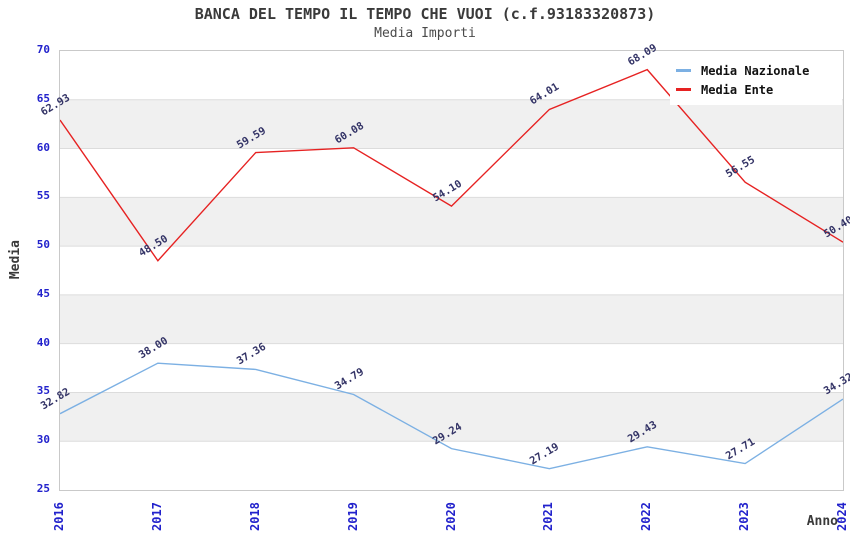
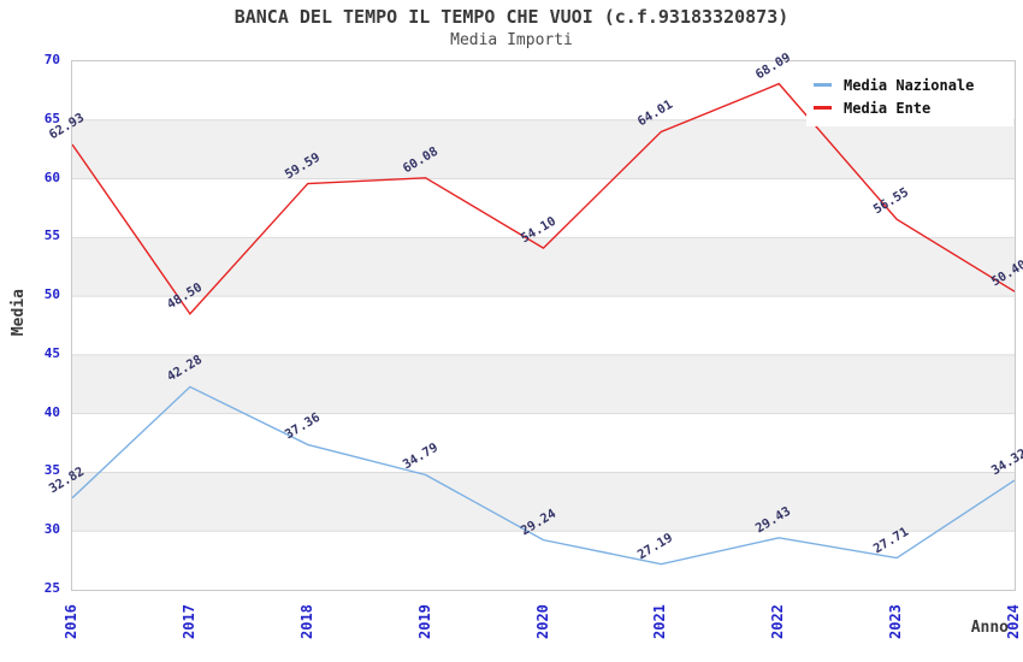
Media Nazionale/2017: 38.00 -> 42.28
